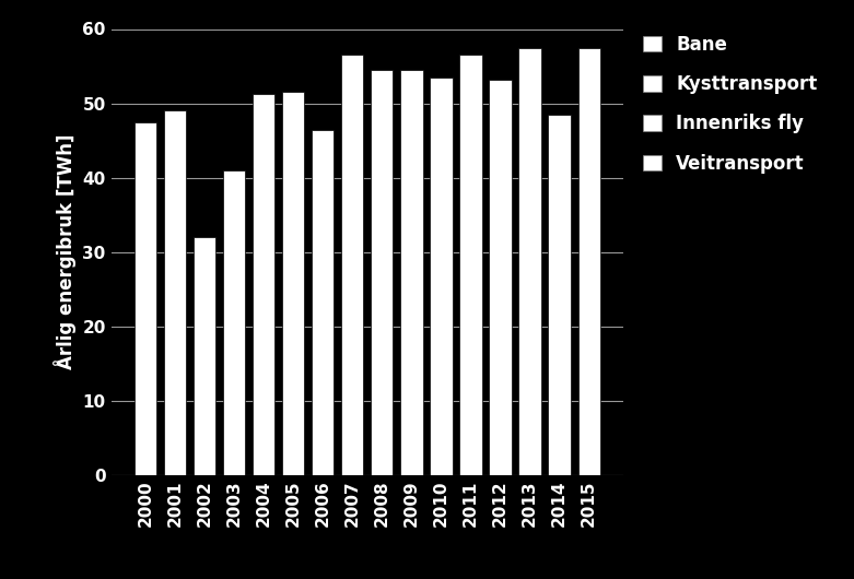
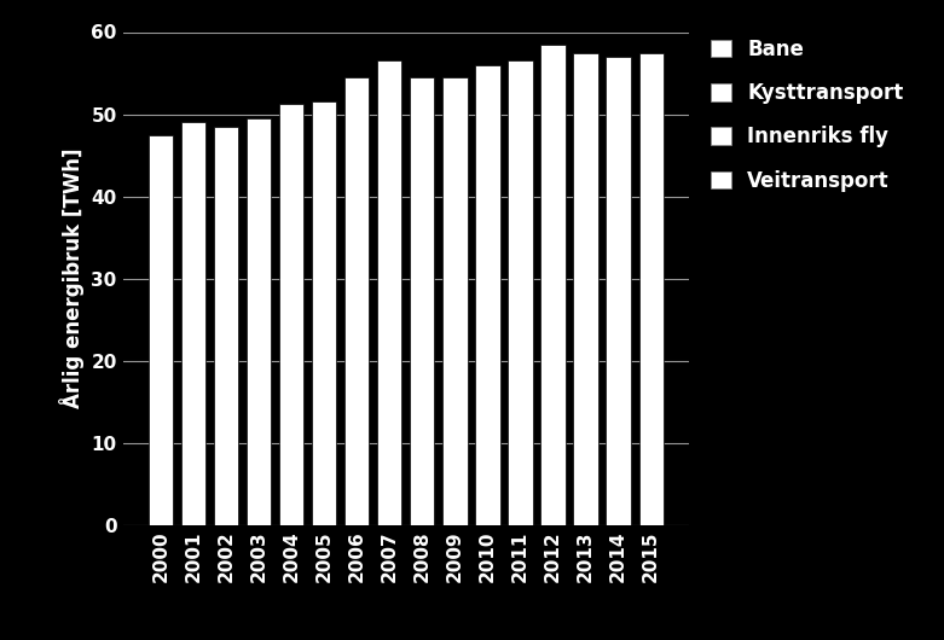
2002: 32.0 -> 48.5
2003: 41.0 -> 49.5
2006: 46.4 -> 54.5
2010: 53.4 -> 56.0
2012: 53.2 -> 58.5
2014: 48.4 -> 57.0
